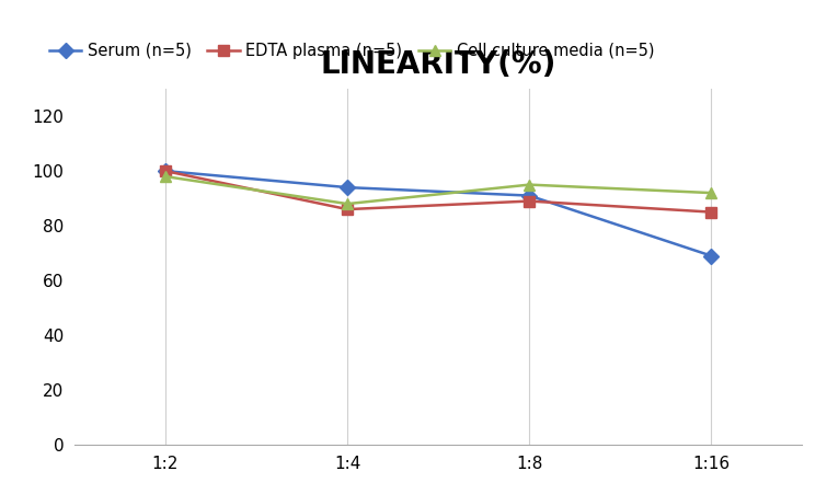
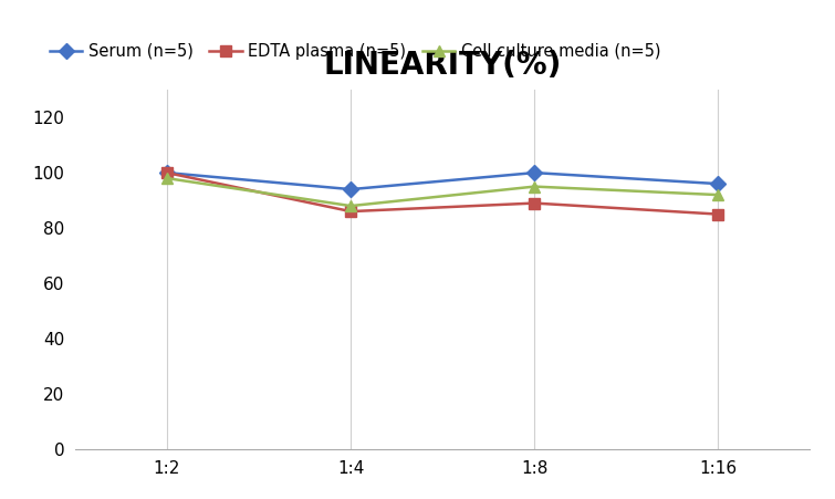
Serum (n=5)/1:8: 91 -> 100
Serum (n=5)/1:16: 69 -> 96
